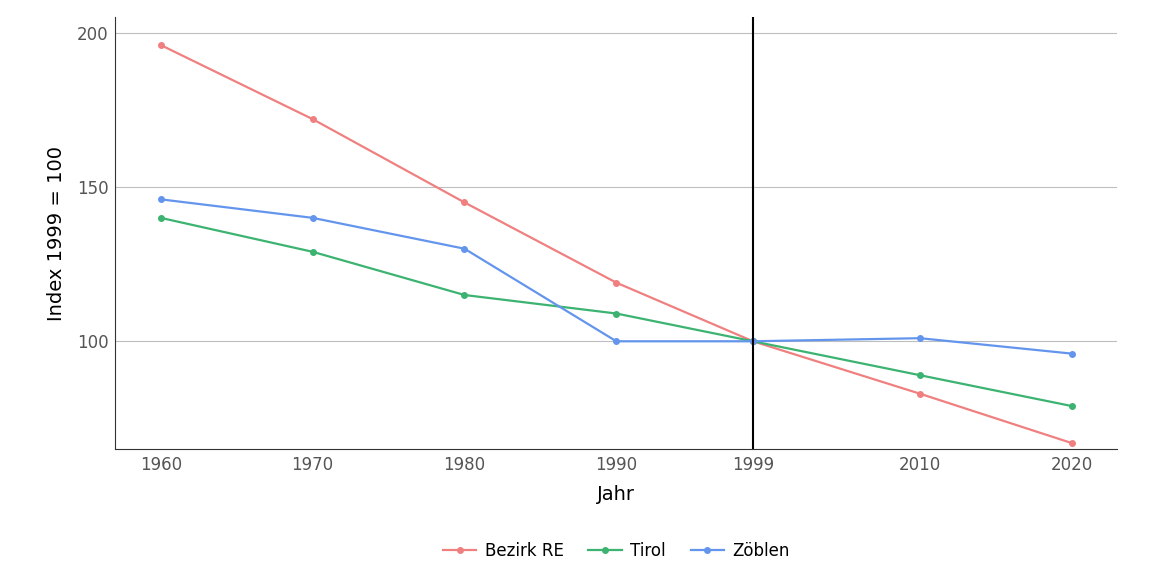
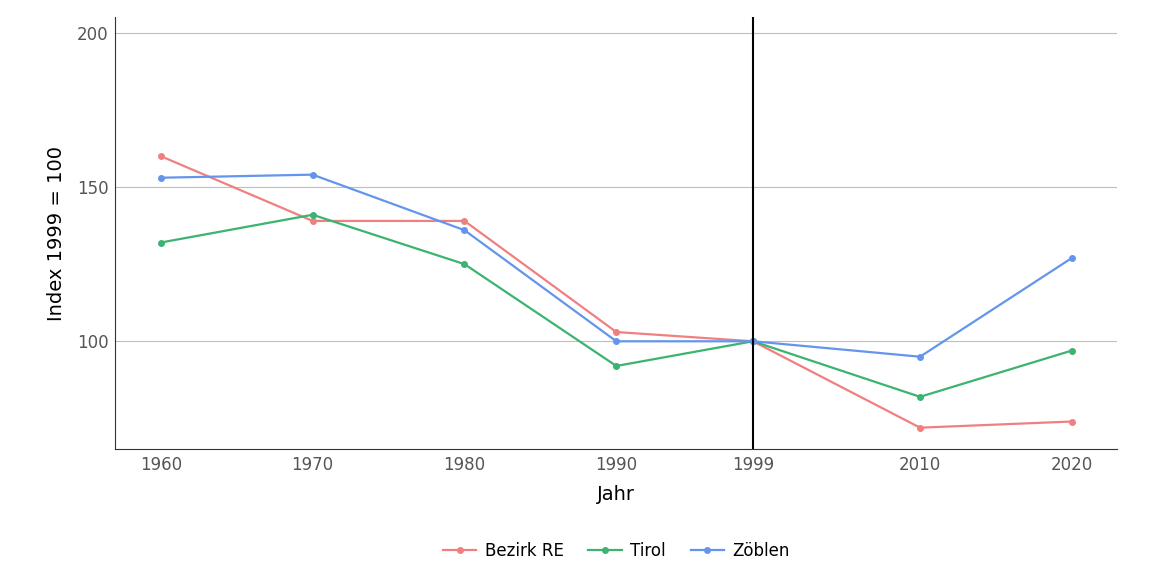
Bezirk RE/1960: 196 -> 160
Tirol/1960: 140 -> 132
Zöblen/1960: 146 -> 153
Bezirk RE/1970: 172 -> 139
Tirol/1970: 129 -> 141
Zöblen/1970: 140 -> 154
Bezirk RE/1980: 145 -> 139
Tirol/1980: 115 -> 125
Zöblen/1980: 130 -> 136
Bezirk RE/1990: 119 -> 103
Tirol/1990: 109 -> 92
Bezirk RE/2010: 83 -> 72
Tirol/2010: 89 -> 82
Zöblen/2010: 101 -> 95
Bezirk RE/2020: 67 -> 74
Tirol/2020: 79 -> 97
Zöblen/2020: 96 -> 127
